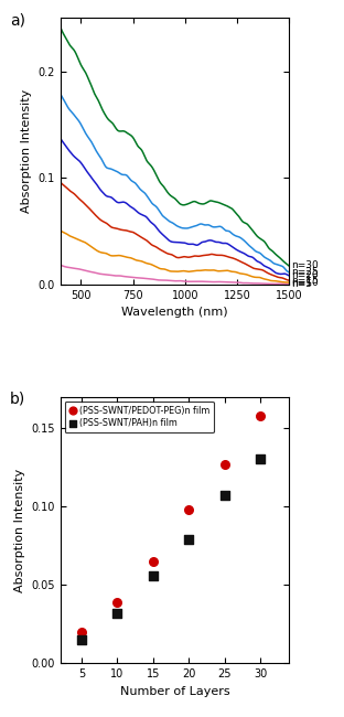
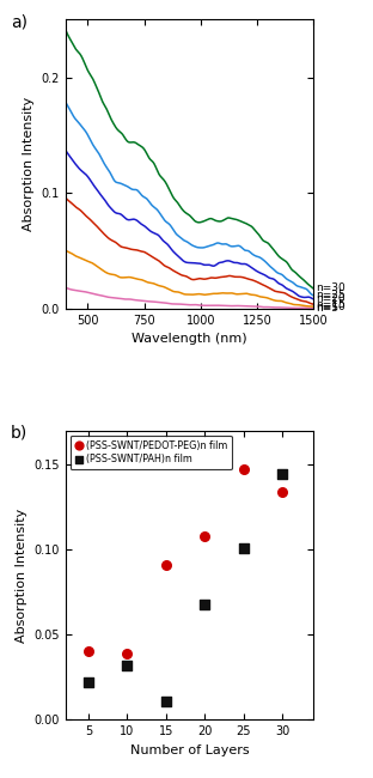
(PSS-SWNT/PEDOT-PEG)n film/5: 0.020 -> 0.040
(PSS-SWNT/PAH)n film/5: 0.015 -> 0.022
(PSS-SWNT/PEDOT-PEG)n film/15: 0.065 -> 0.091
(PSS-SWNT/PAH)n film/15: 0.056 -> 0.011
(PSS-SWNT/PEDOT-PEG)n film/20: 0.098 -> 0.108
(PSS-SWNT/PAH)n film/20: 0.079 -> 0.068
(PSS-SWNT/PEDOT-PEG)n film/25: 0.127 -> 0.147
(PSS-SWNT/PAH)n film/25: 0.107 -> 0.101
(PSS-SWNT/PEDOT-PEG)n film/30: 0.158 -> 0.134
(PSS-SWNT/PAH)n film/30: 0.130 -> 0.144
